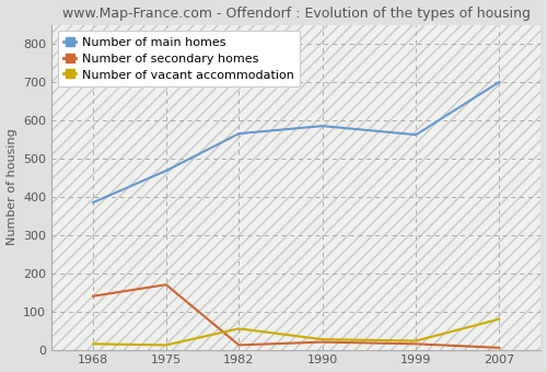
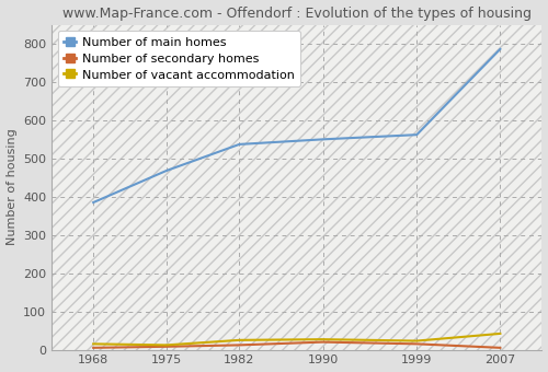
Number of secondary homes/1968: 140 -> 5
Number of secondary homes/1975: 170 -> 8
Number of main homes/1982: 565 -> 537
Number of vacant accommodation/1982: 55 -> 25
Number of main homes/1990: 585 -> 550
Number of main homes/2007: 700 -> 786
Number of vacant accommodation/2007: 80 -> 42
